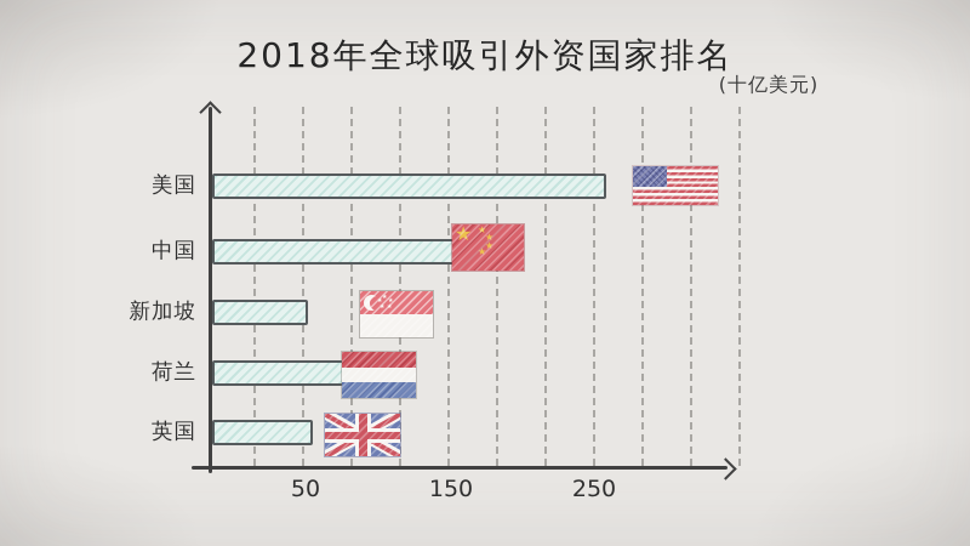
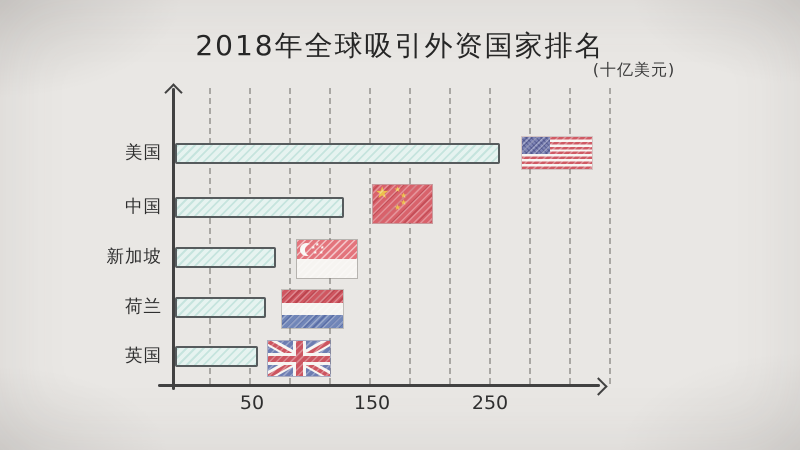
中国: 182 -> 130
新加坡: 61 -> 78
荷兰: 105 -> 70
